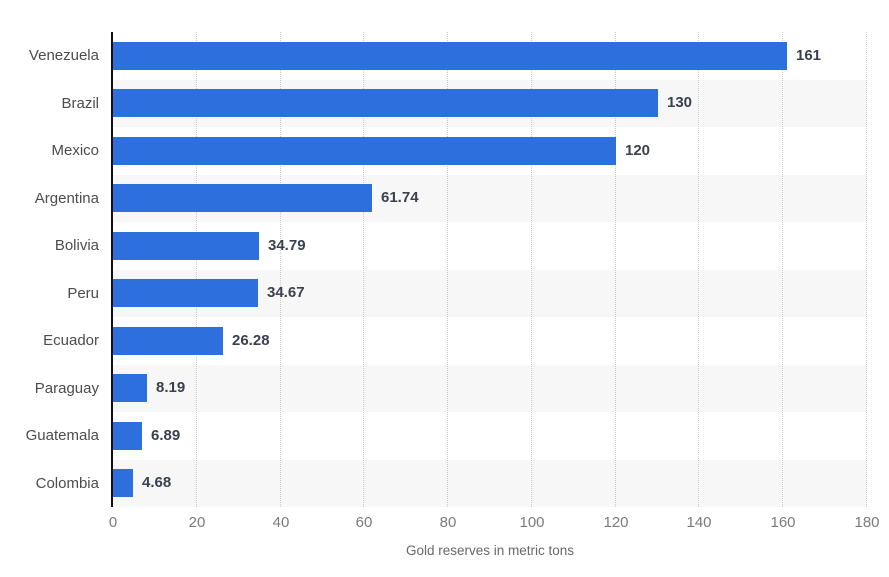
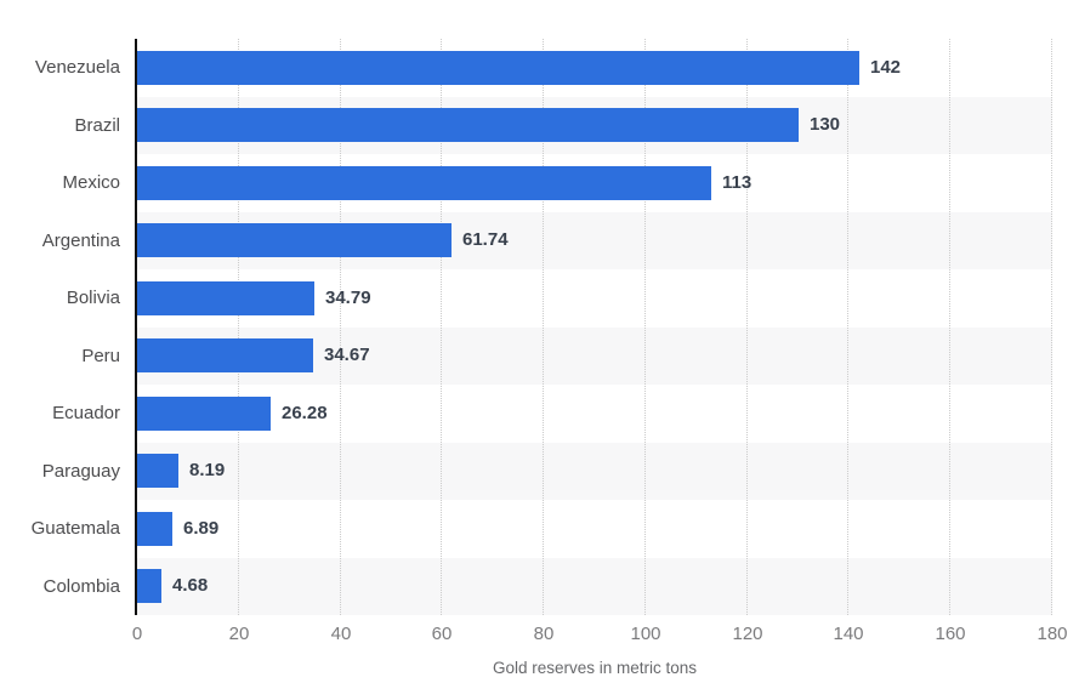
Venezuela: 161 -> 142
Mexico: 120 -> 113
